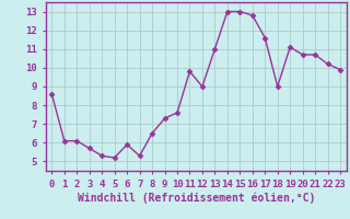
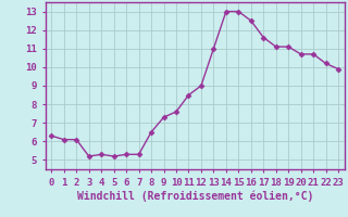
0: 8.6 -> 6.3
3: 5.7 -> 5.2
6: 5.9 -> 5.3
11: 9.8 -> 8.5
16: 12.8 -> 12.5
18: 9.0 -> 11.1
